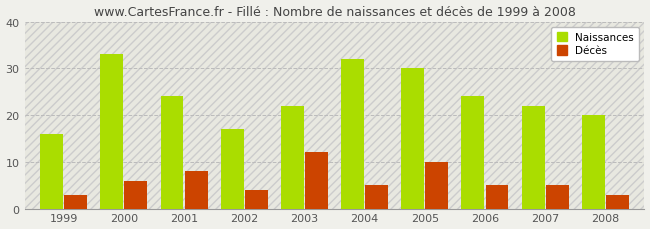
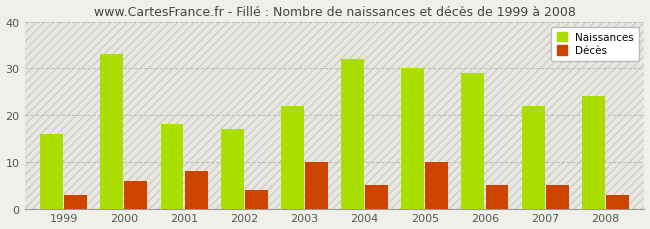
Naissances/2001: 24 -> 18
Décès/2003: 12 -> 10
Naissances/2006: 24 -> 29
Naissances/2008: 20 -> 24
